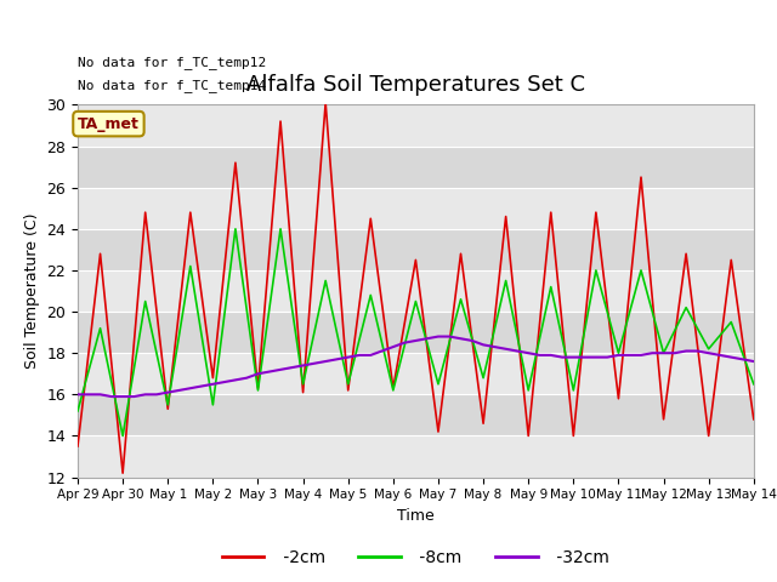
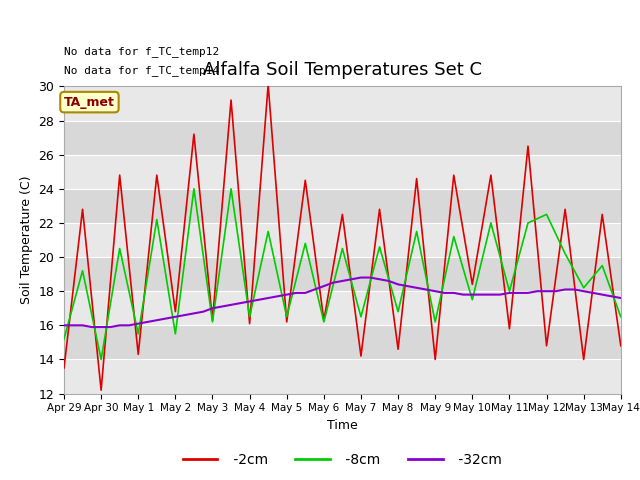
-2cm/May 1: 15.3 -> 14.3
-2cm/May 10: 14.0 -> 18.4
-8cm/May 10: 16.2 -> 17.5
-8cm/May 12: 18.0 -> 22.5
